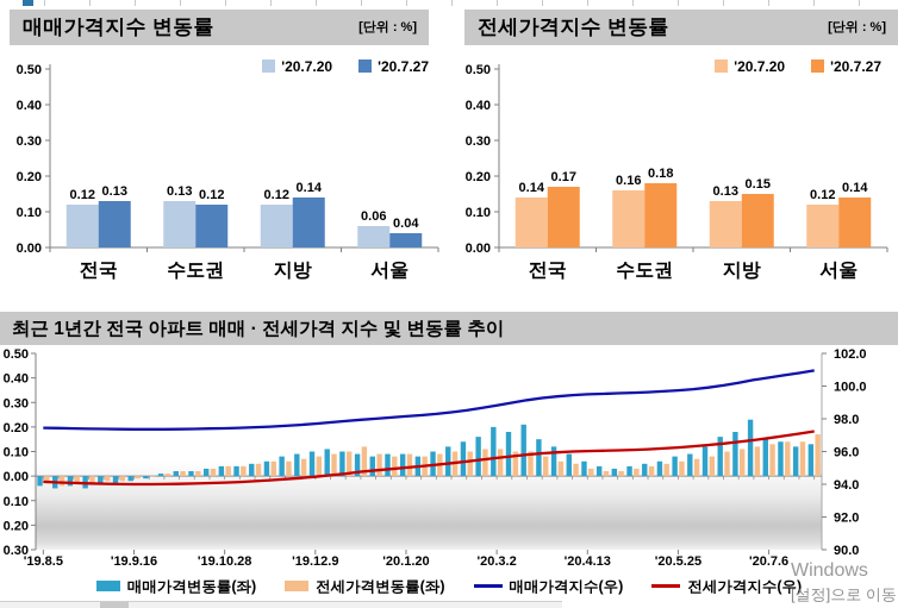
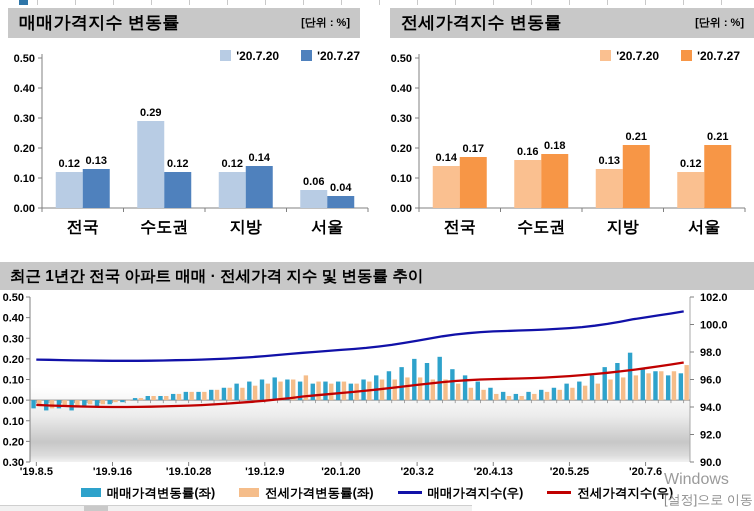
매매가격지수 변동률/'20.7.20/수도권: 0.13 -> 0.29
전세가격지수 변동률/'20.7.27/지방: 0.15 -> 0.21
전세가격지수 변동률/'20.7.27/서울: 0.14 -> 0.21
